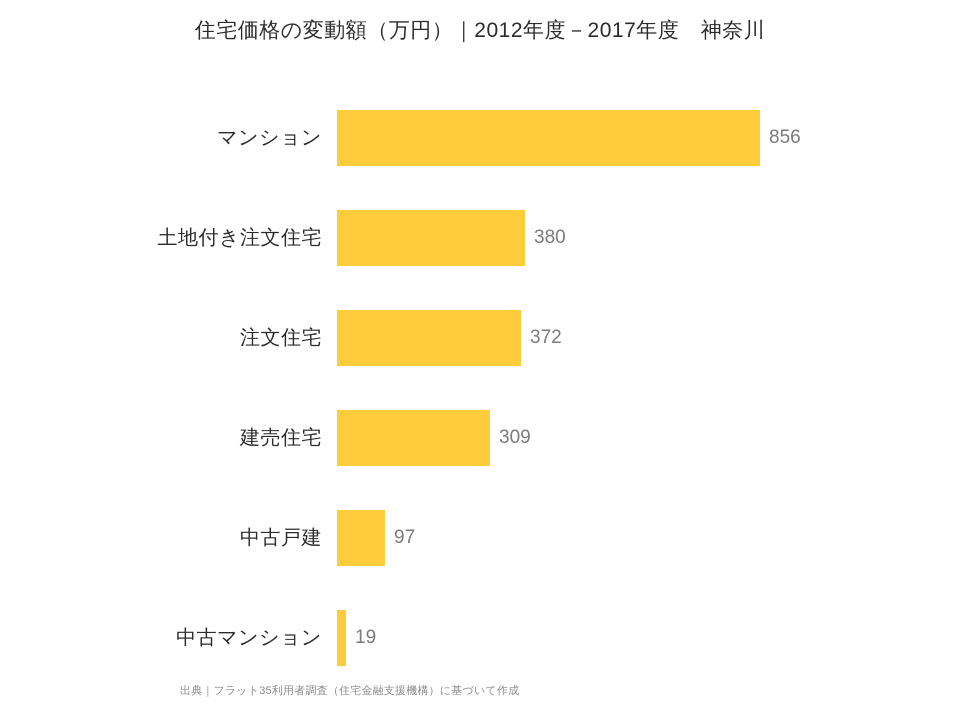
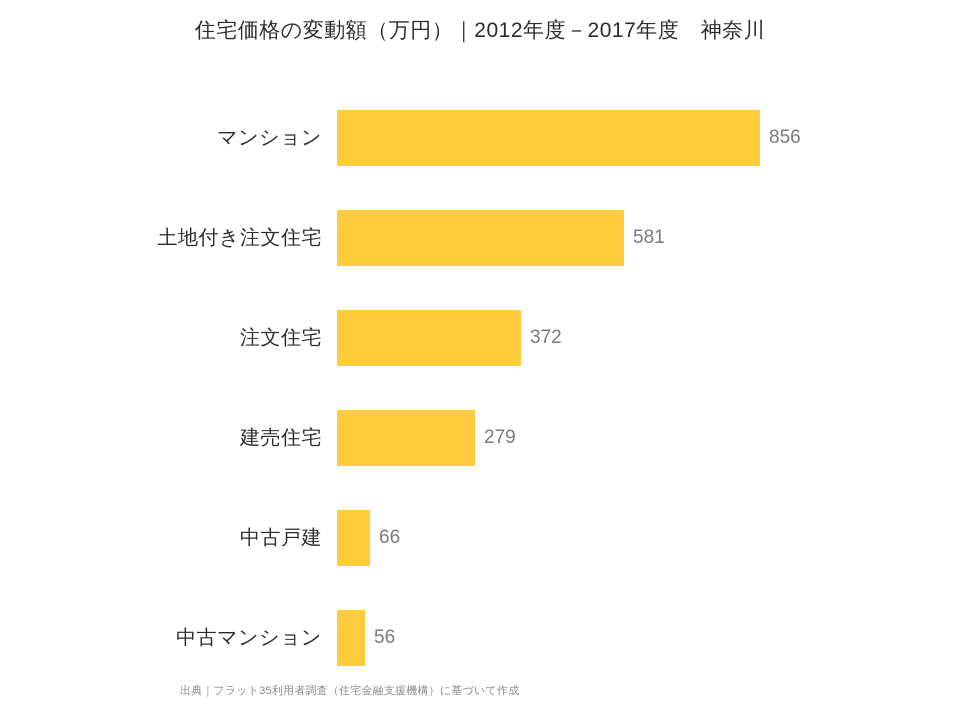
土地付き注文住宅: 380 -> 581
建売住宅: 309 -> 279
中古戸建: 97 -> 66
中古マンション: 19 -> 56
